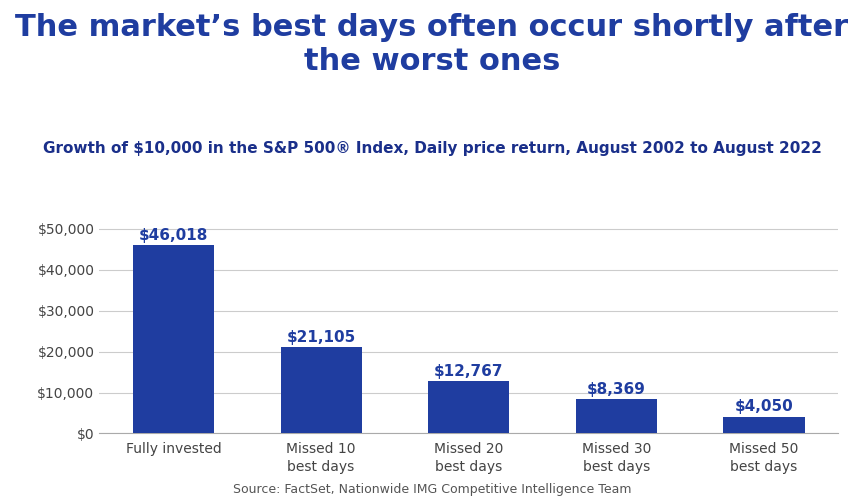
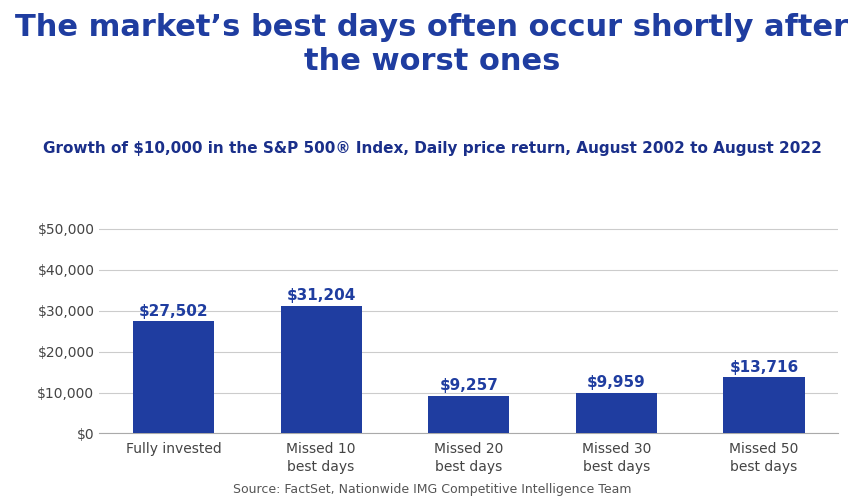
Fully invested: $46,018 -> $27,502
Missed 10 best days: $21,105 -> $31,204
Missed 20 best days: $12,767 -> $9,257
Missed 30 best days: $8,369 -> $9,959
Missed 50 best days: $4,050 -> $13,716
